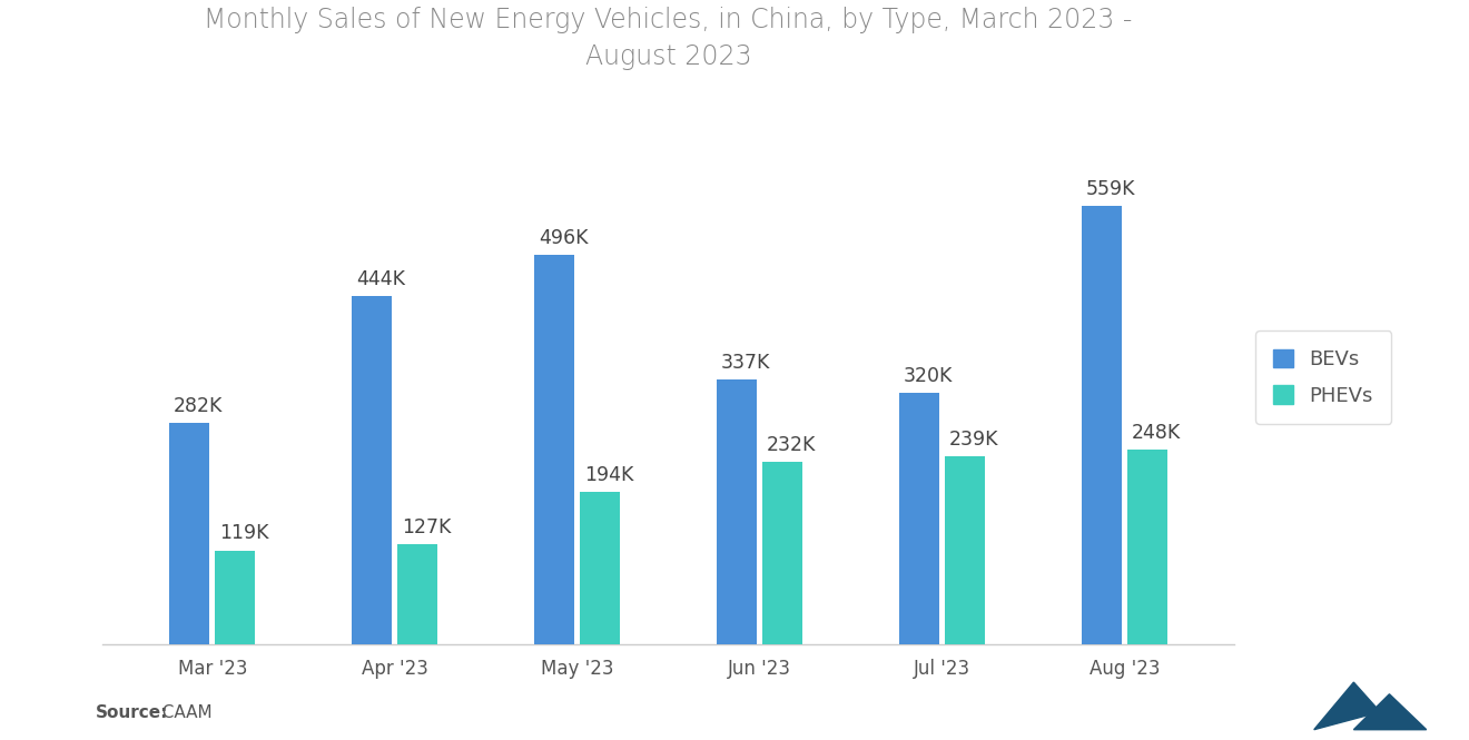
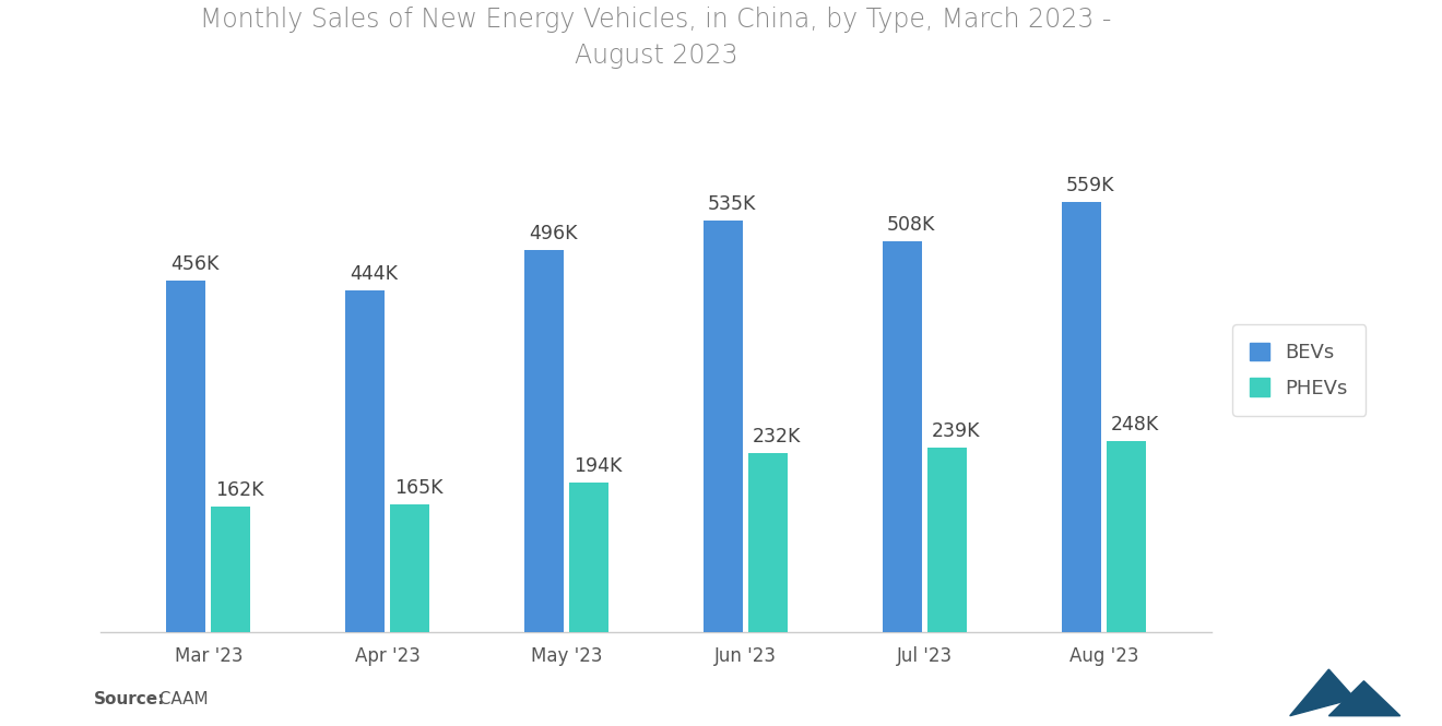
BEVs/Mar '23: 282K -> 456K
PHEVs/Mar '23: 119K -> 162K
PHEVs/Apr '23: 127K -> 165K
BEVs/Jun '23: 337K -> 535K
BEVs/Jul '23: 320K -> 508K
